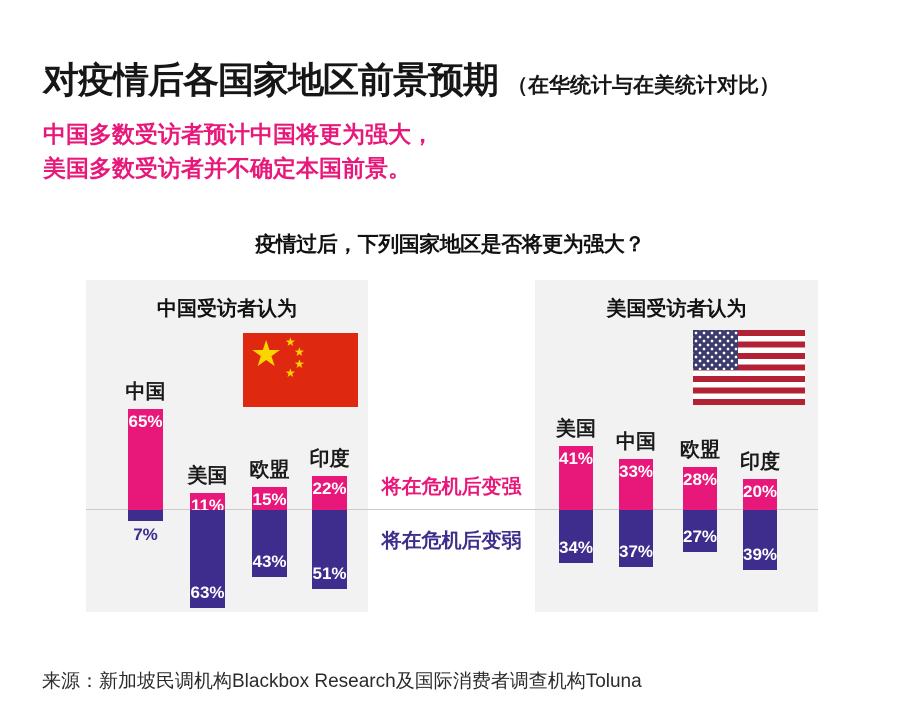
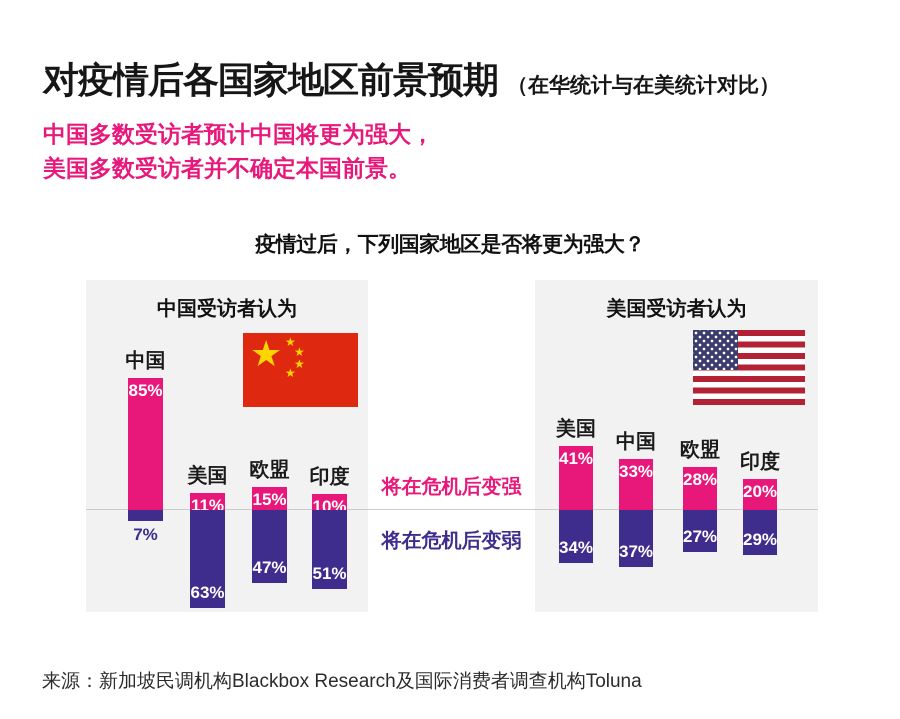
中国受访者认为/将在危机后变强/中国: 65% -> 85%
中国受访者认为/将在危机后变弱/欧盟: 43% -> 47%
中国受访者认为/将在危机后变强/印度: 22% -> 10%
美国受访者认为/将在危机后变弱/印度: 39% -> 29%
